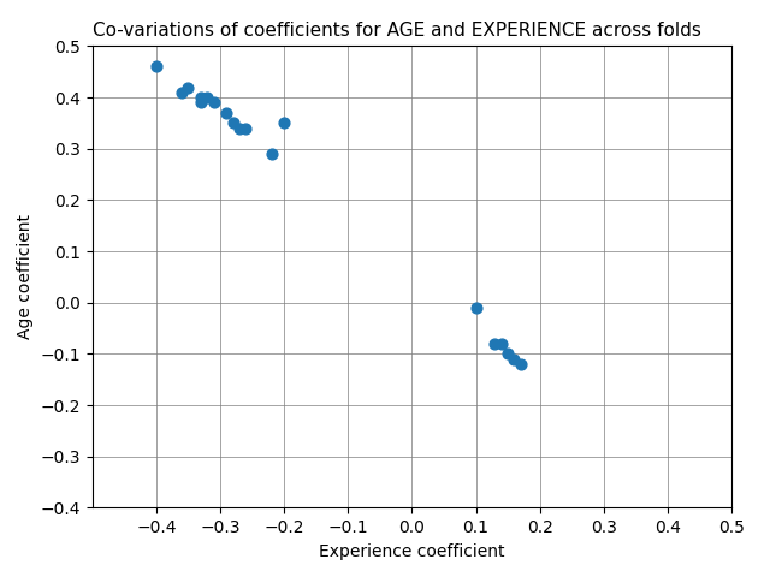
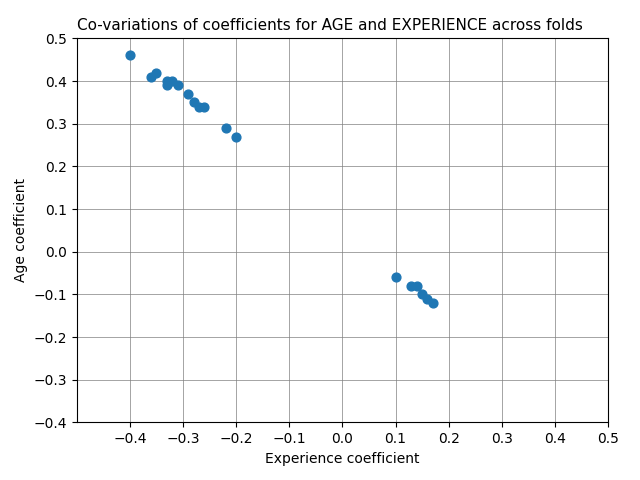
−0.2: 0.35 -> 0.27
0.1: -0.01 -> -0.06
